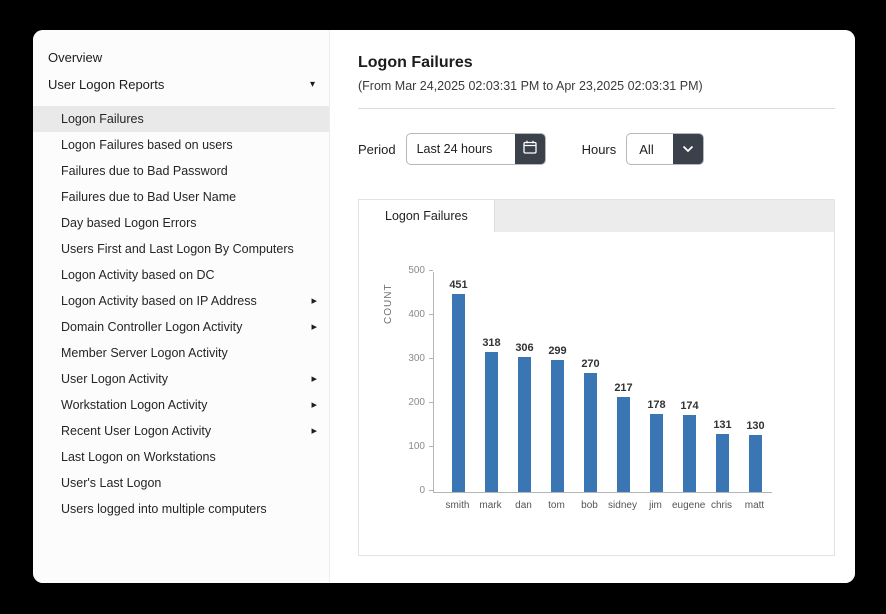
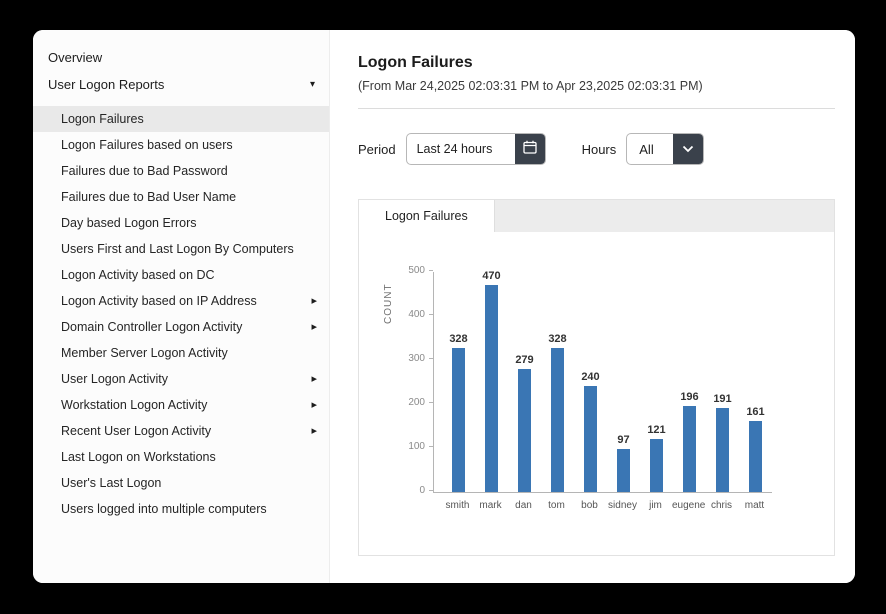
smith: 451 -> 328
mark: 318 -> 470
dan: 306 -> 279
tom: 299 -> 328
bob: 270 -> 240
sidney: 217 -> 97
jim: 178 -> 121
eugene: 174 -> 196
chris: 131 -> 191
matt: 130 -> 161
